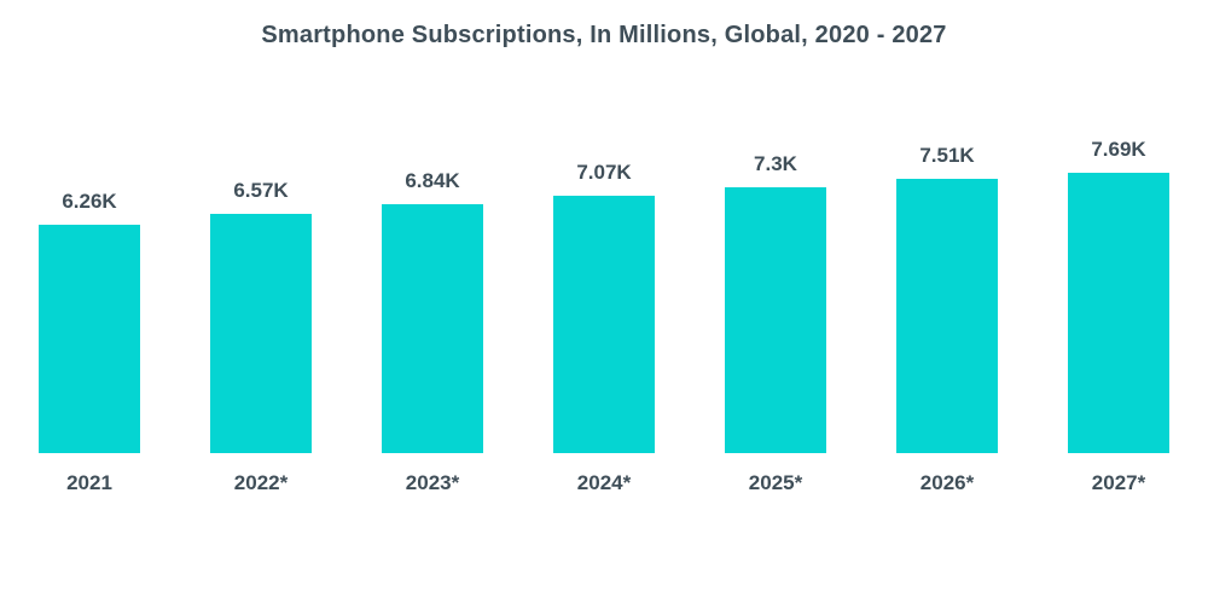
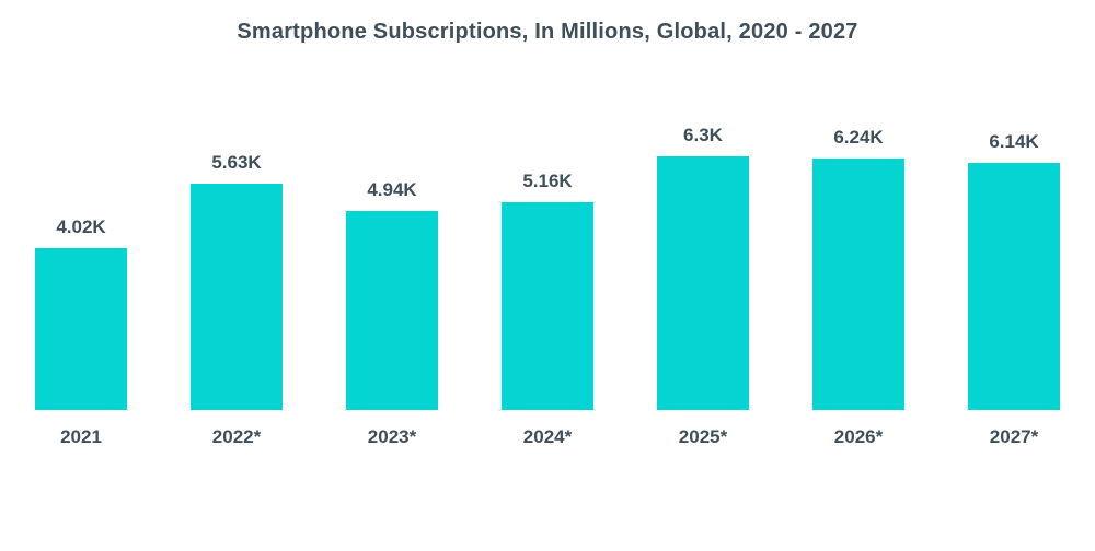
2021: 6.26K -> 4.02K
2022*: 6.57K -> 5.63K
2023*: 6.84K -> 4.94K
2024*: 7.07K -> 5.16K
2025*: 7.3K -> 6.3K
2026*: 7.51K -> 6.24K
2027*: 7.69K -> 6.14K
